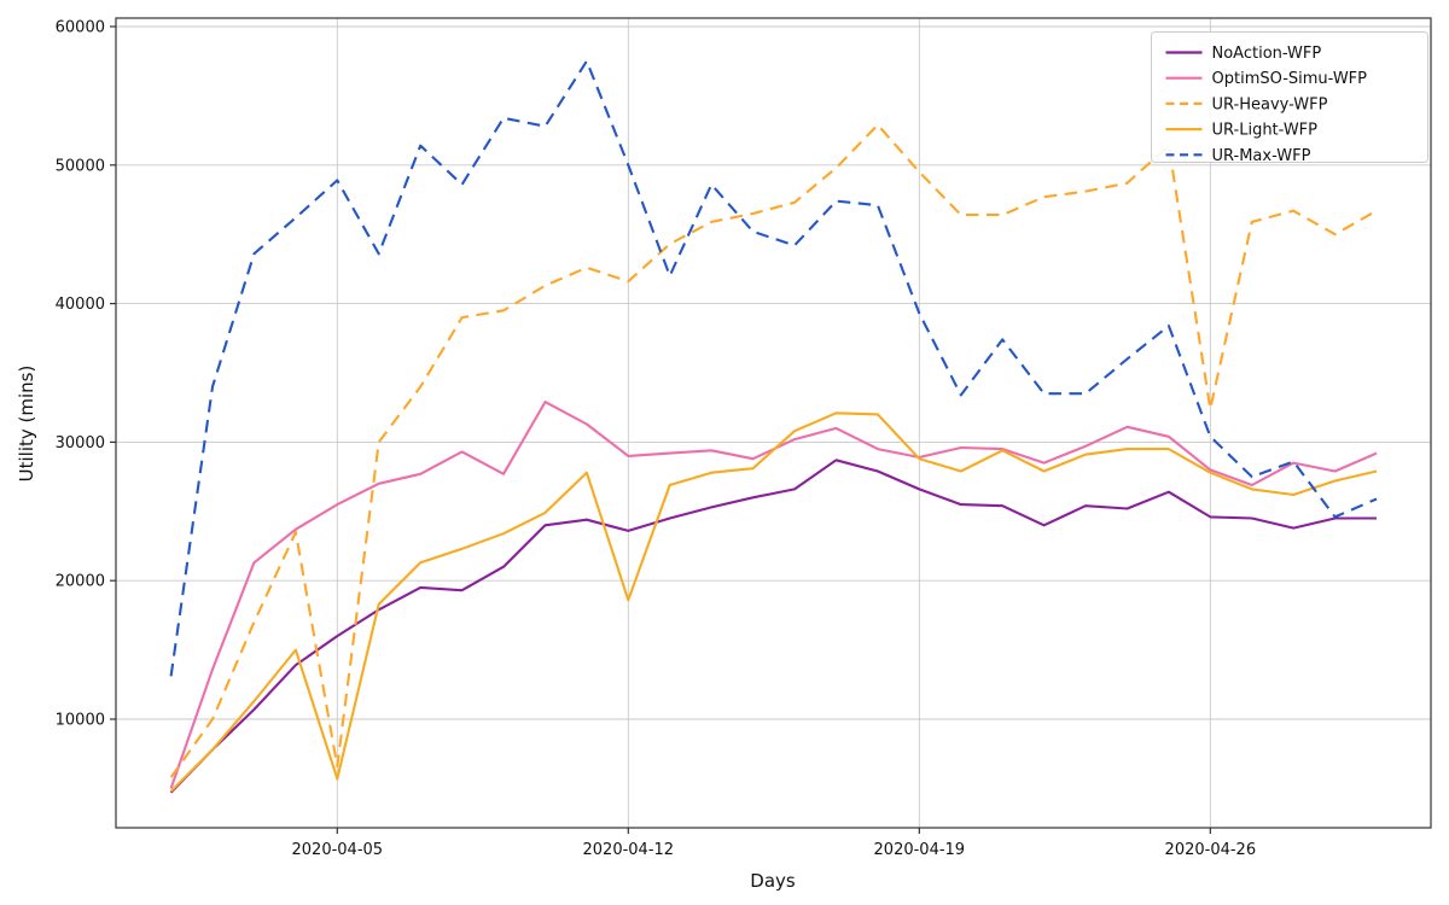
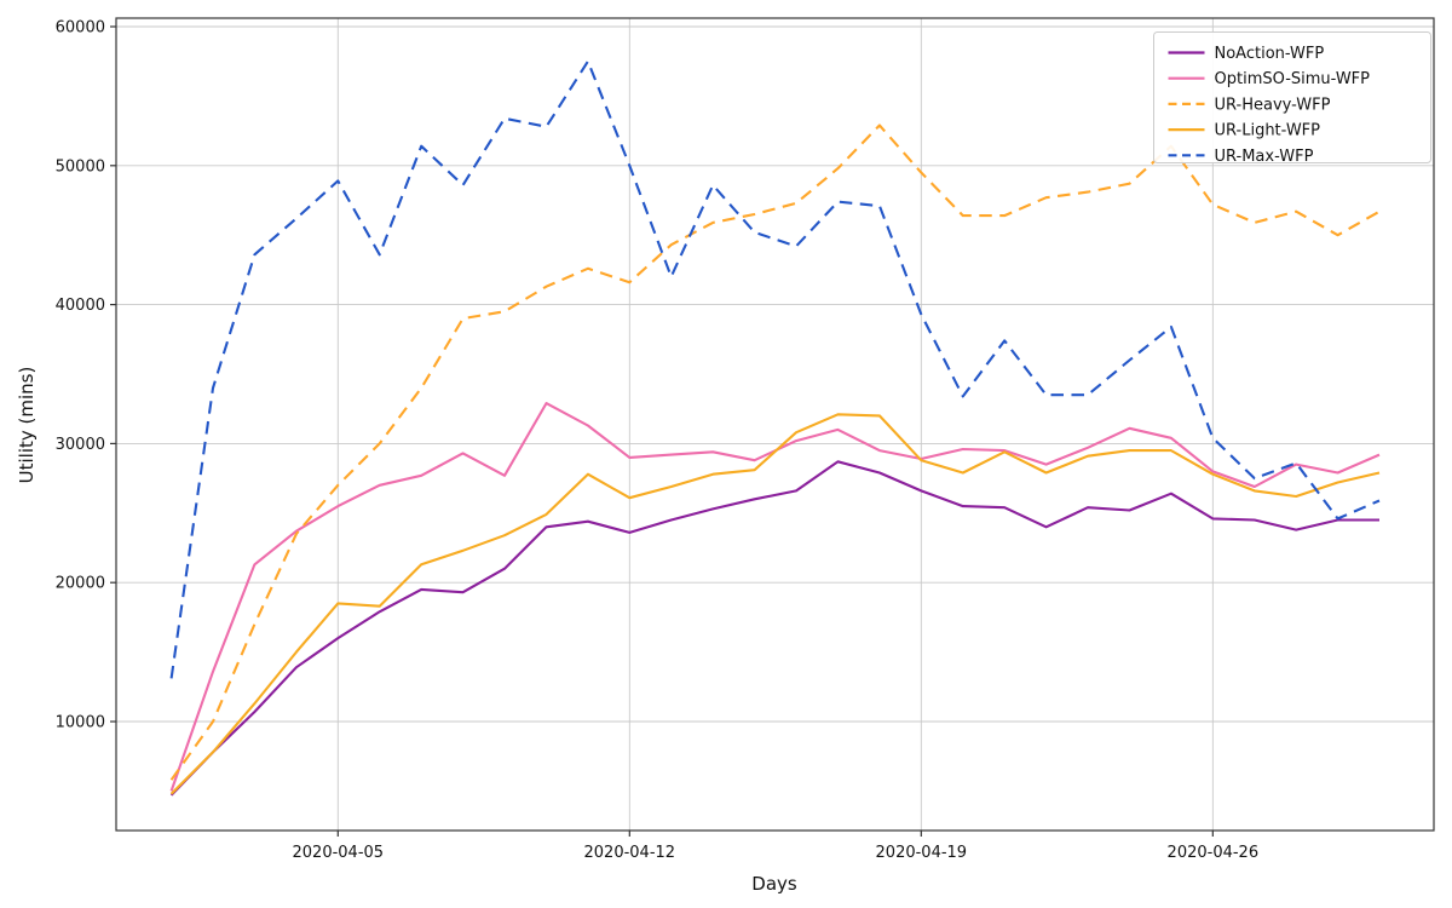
UR-Heavy-WFP/2020-04-05: 6600 -> 27000
UR-Light-WFP/2020-04-05: 5700 -> 18500
UR-Light-WFP/2020-04-12: 18600 -> 26100
UR-Heavy-WFP/2020-04-26: 32400 -> 47200
